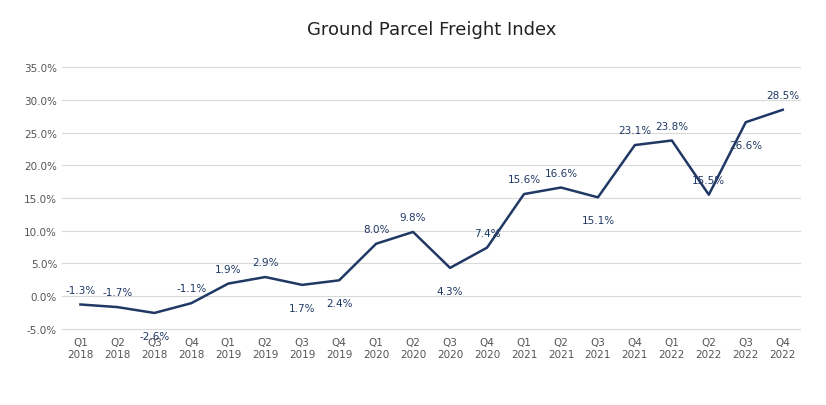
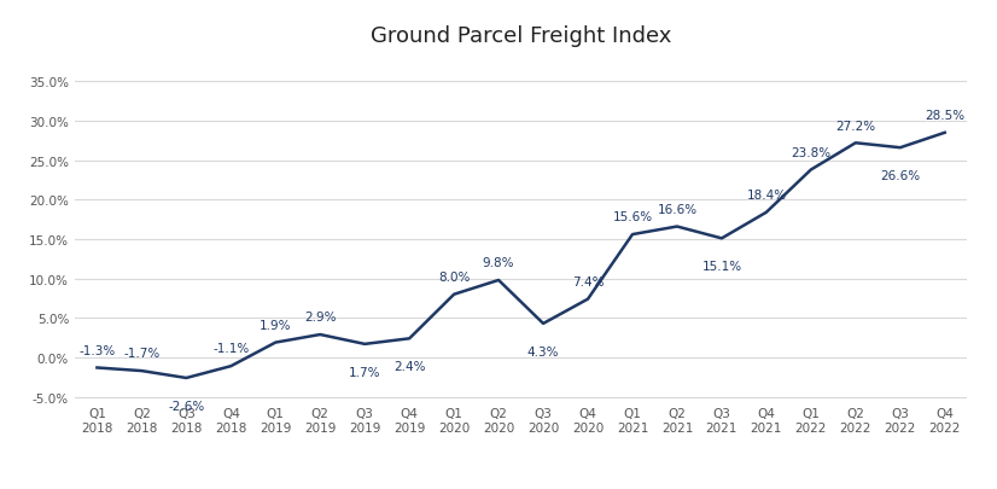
Q4 2021: 23.1% -> 18.4%
Q2 2022: 15.5% -> 27.2%
